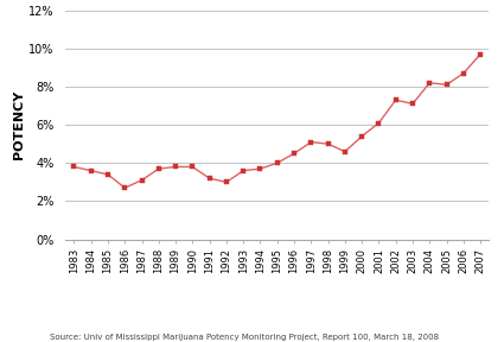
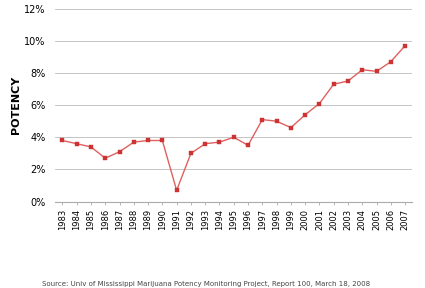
1991: 3.2% -> 0.7%
1996: 4.5% -> 3.5%
2003: 7.1% -> 7.5%
